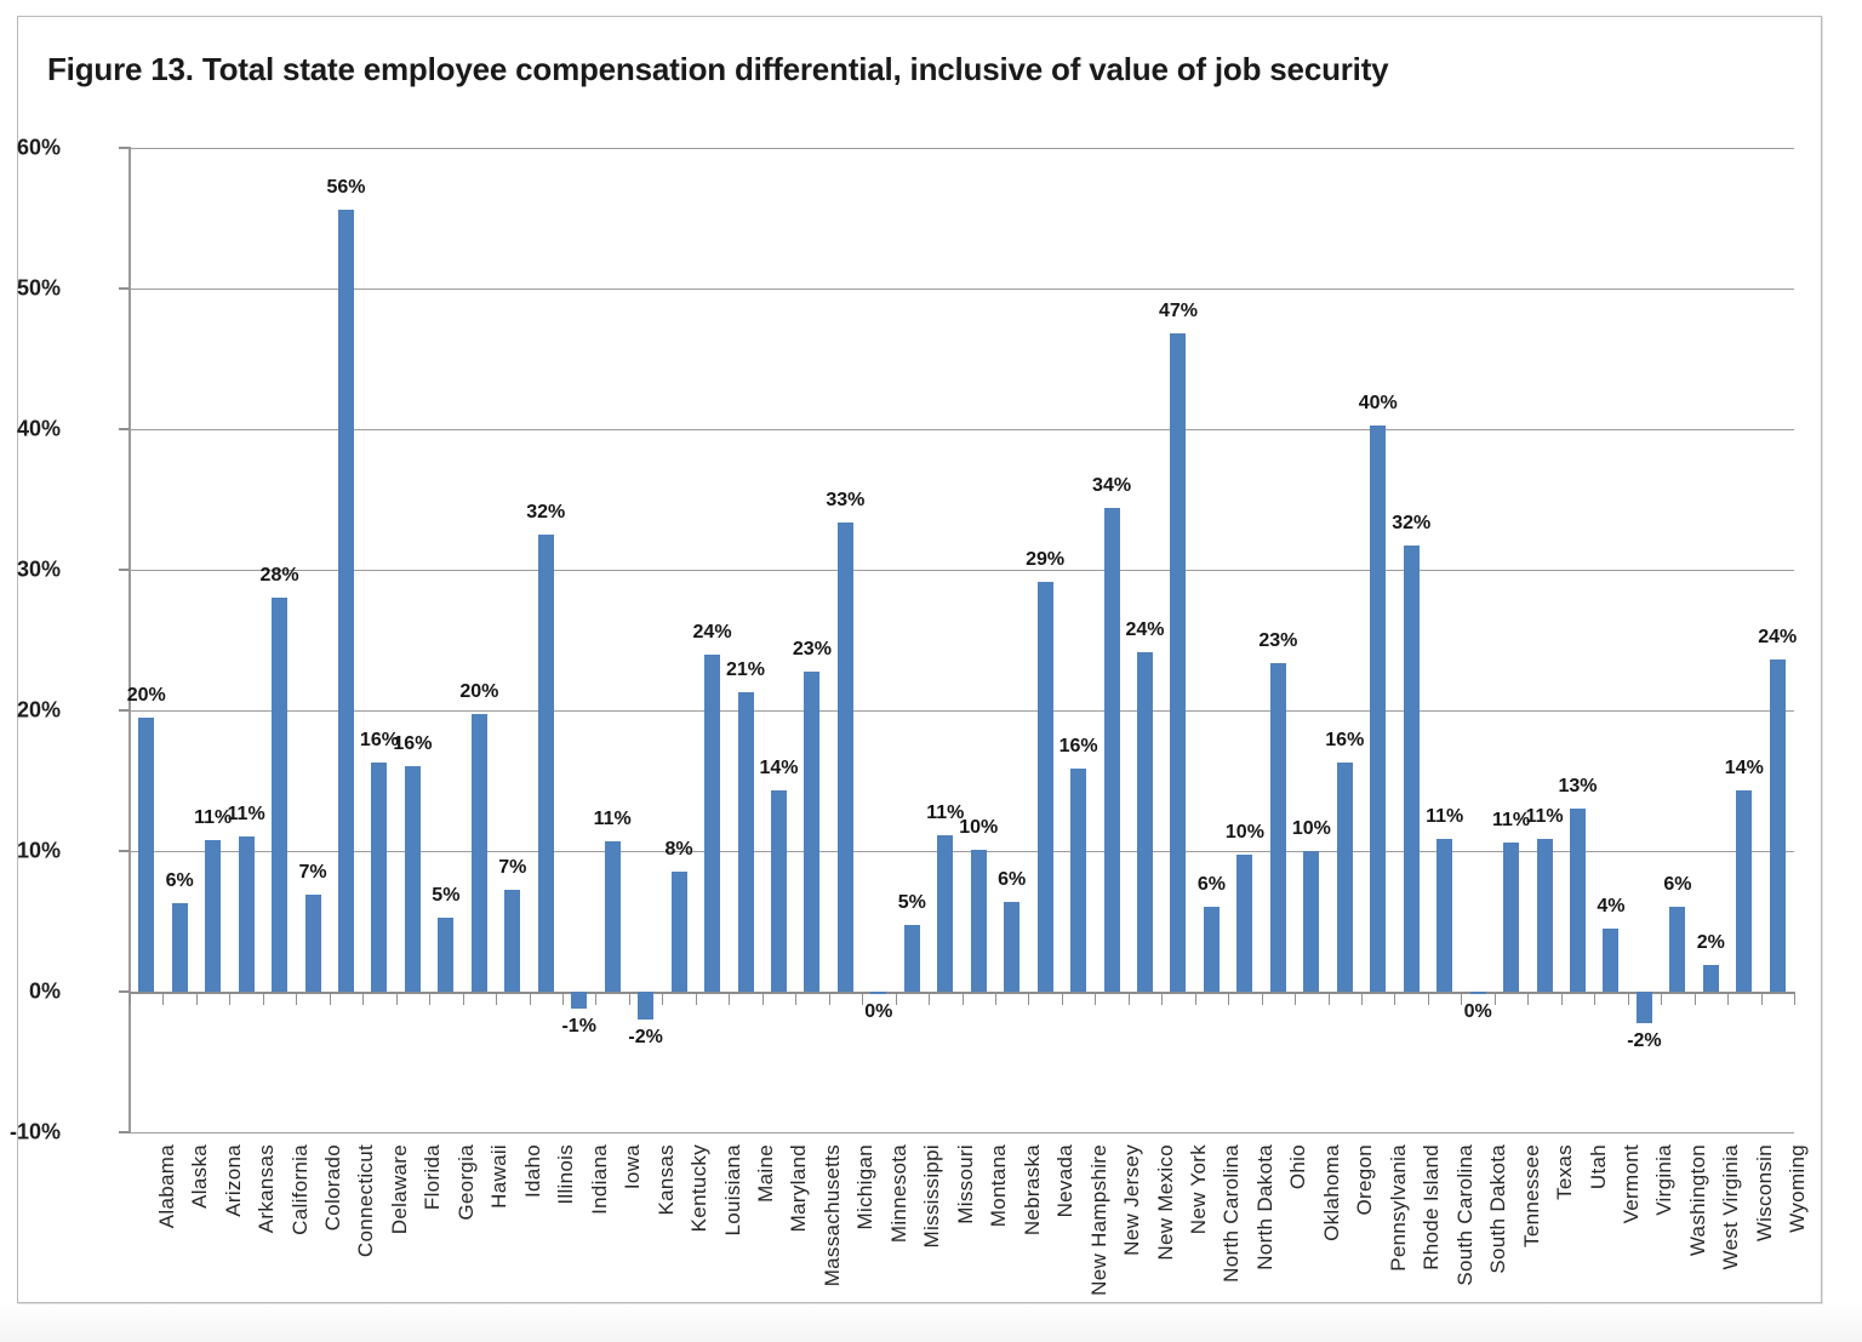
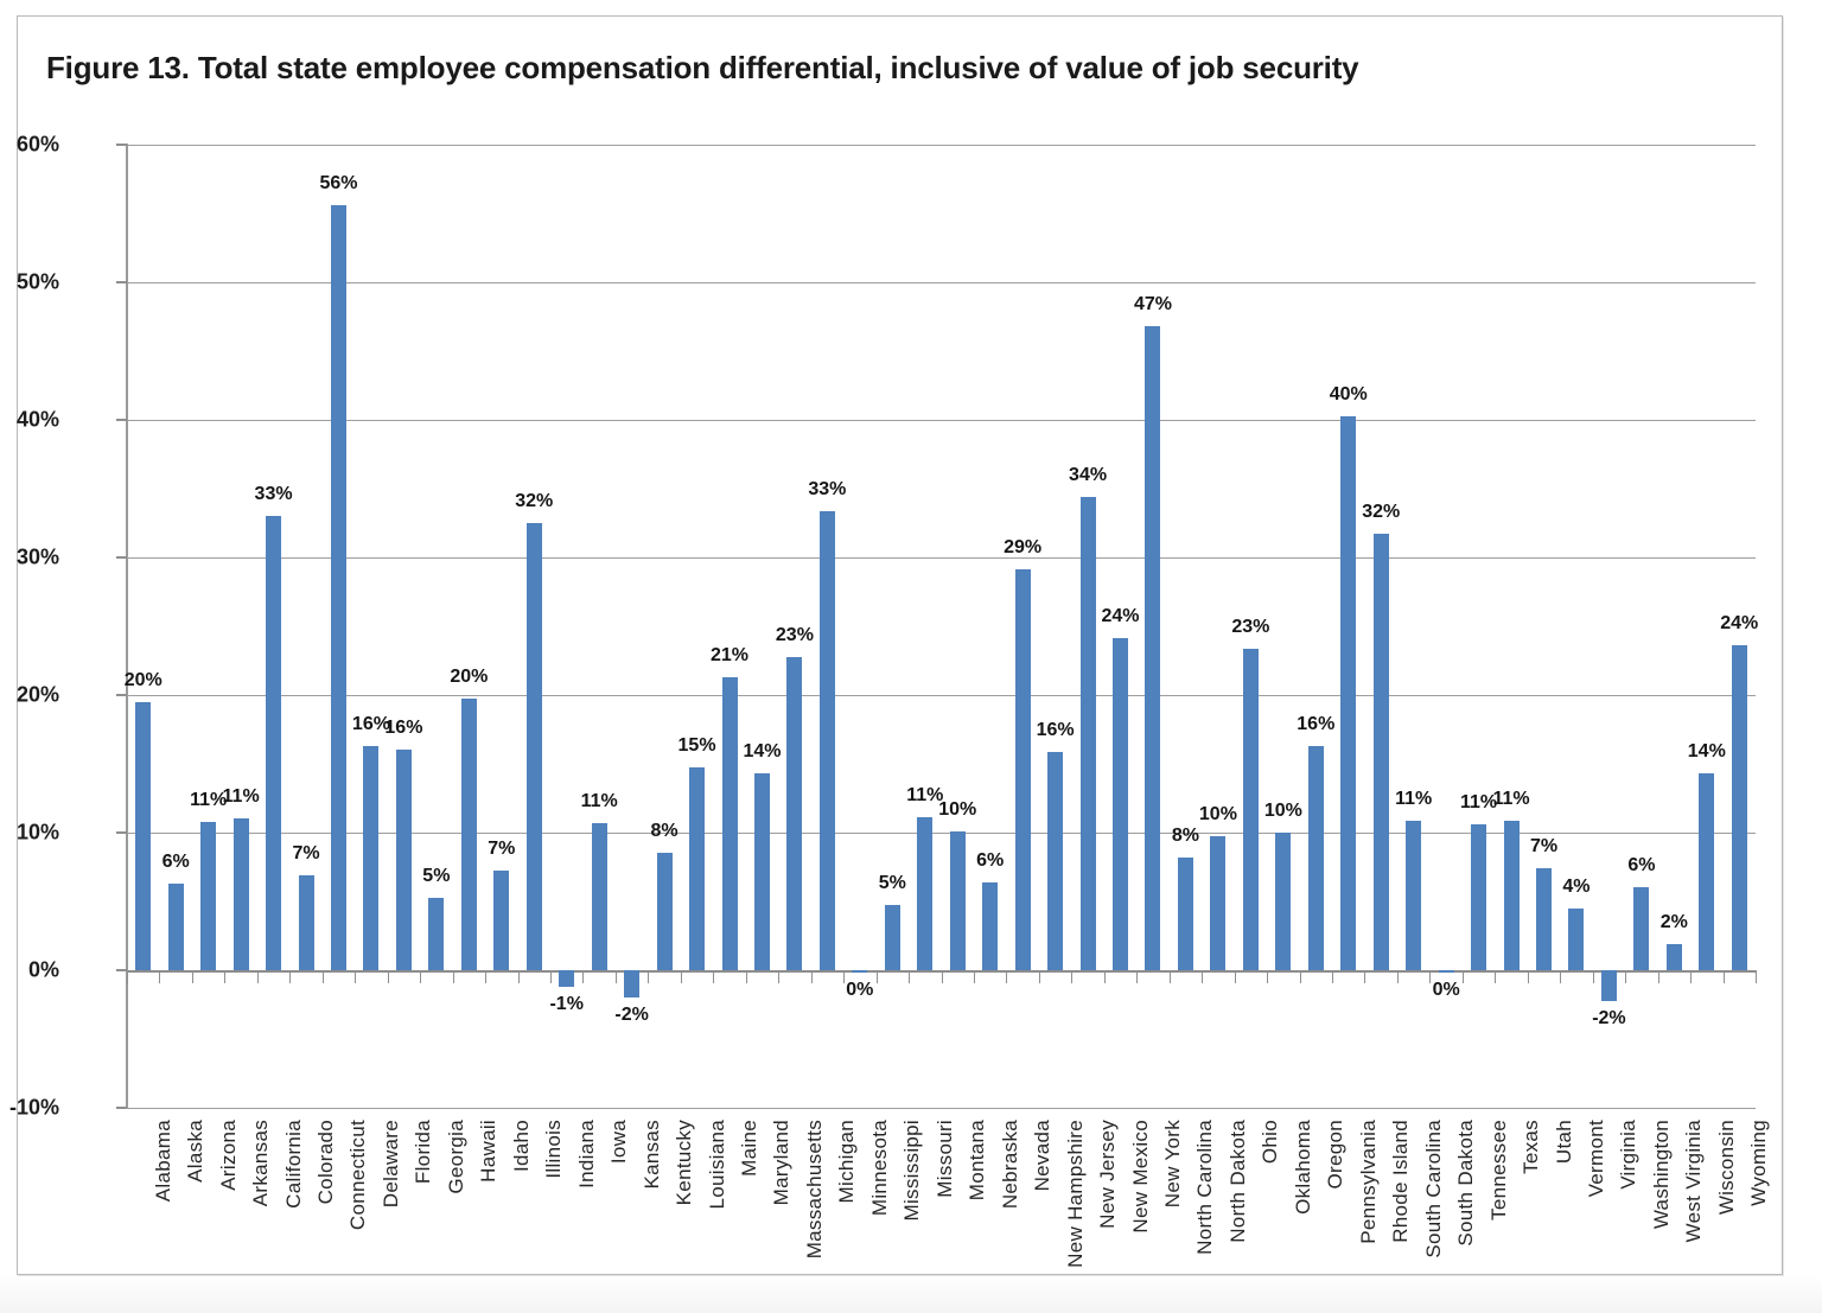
California: 28% -> 33%
Louisiana: 24% -> 15%
North Carolina: 6% -> 8%
Utah: 13% -> 7%
